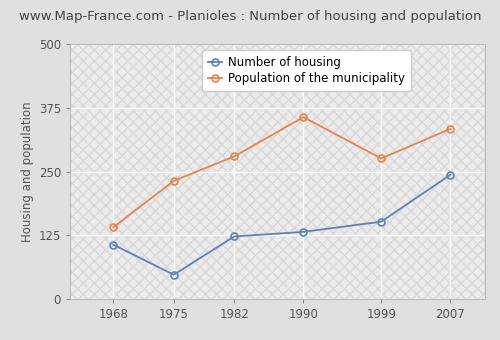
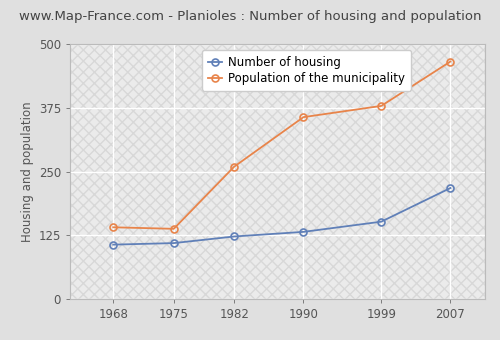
Number of housing/1975: 48 -> 110
Population of the municipality/1975: 232 -> 138
Population of the municipality/1982: 280 -> 260
Population of the municipality/1999: 276 -> 379
Number of housing/2007: 244 -> 218
Population of the municipality/2007: 334 -> 466
